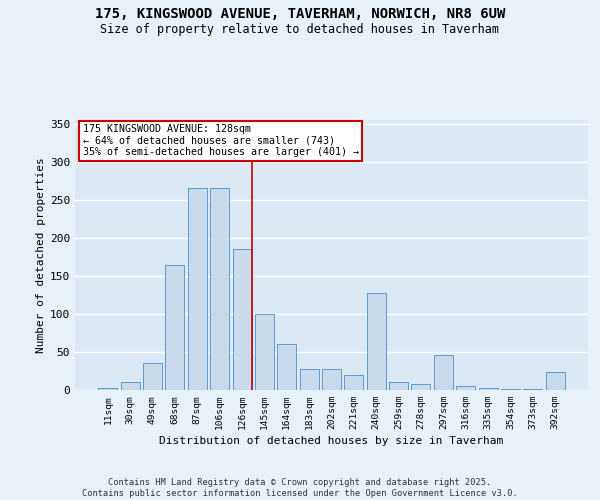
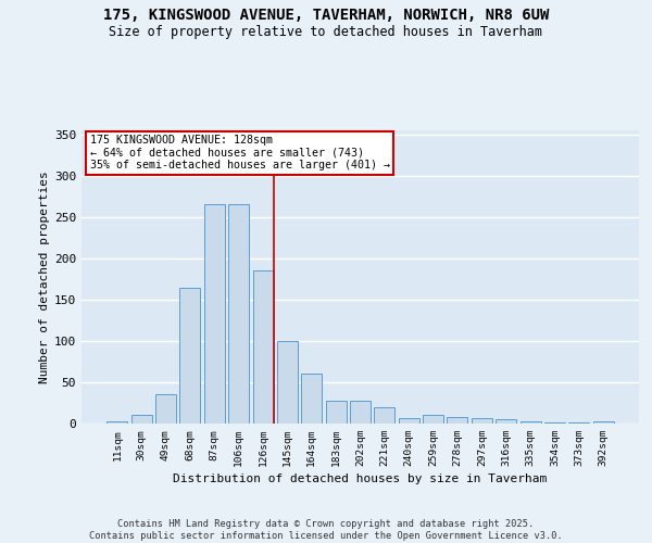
240sqm: 128 -> 7
297sqm: 46 -> 7
392sqm: 24 -> 3
